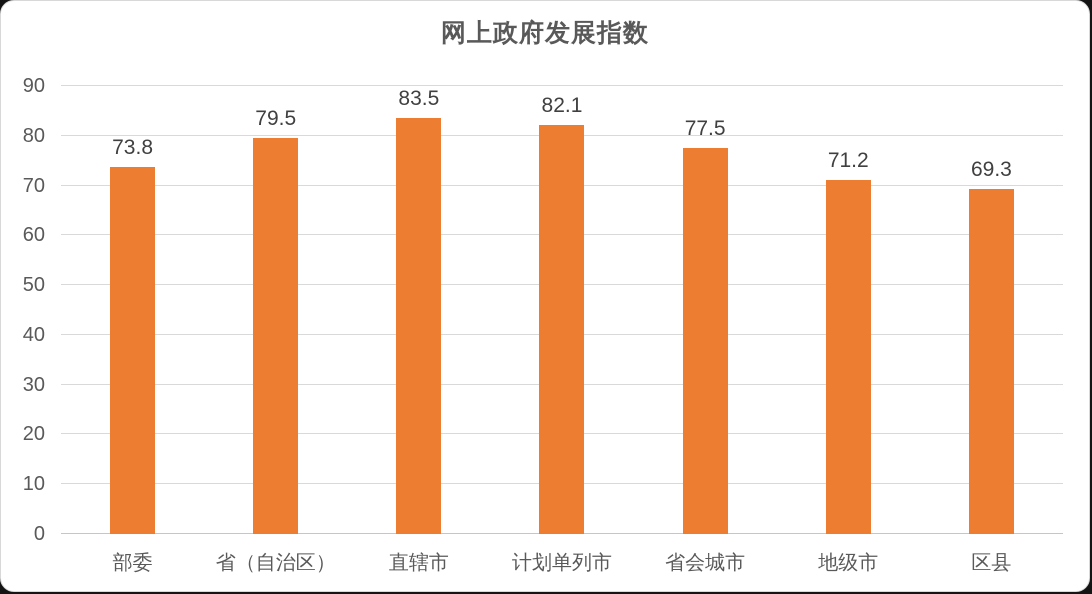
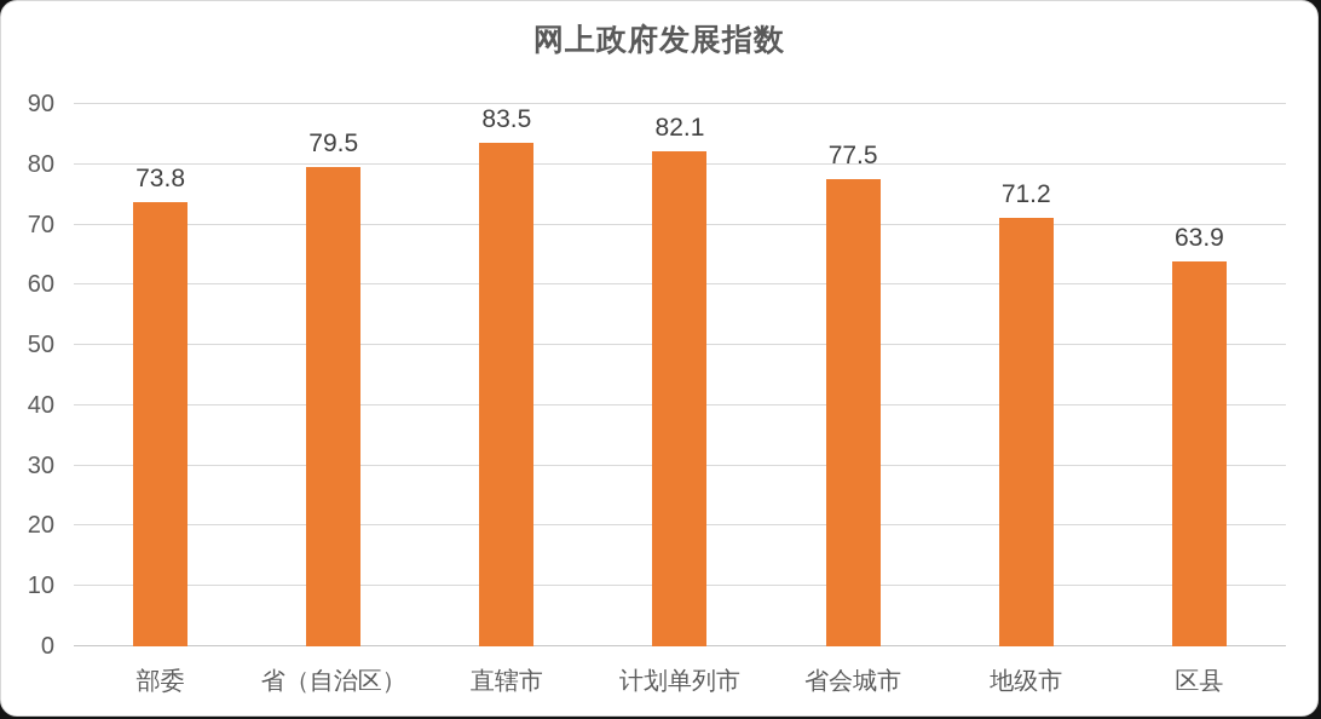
区县: 69.3 -> 63.9
